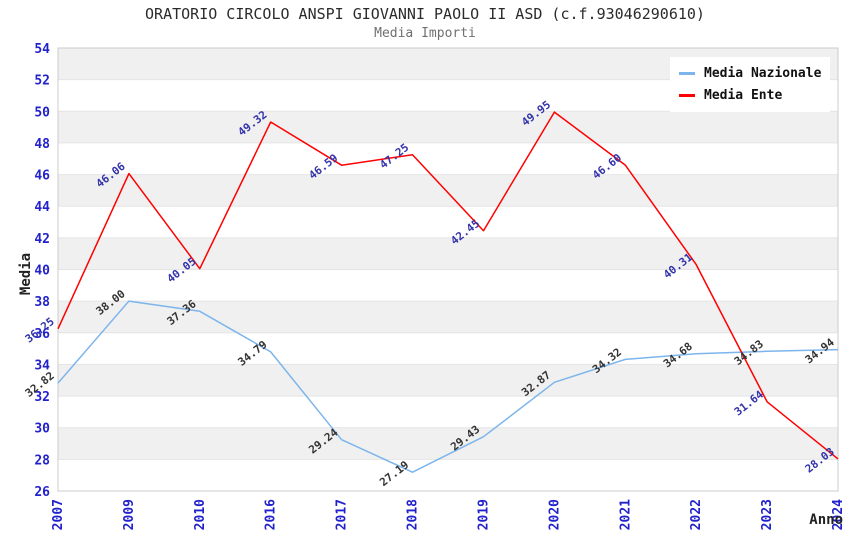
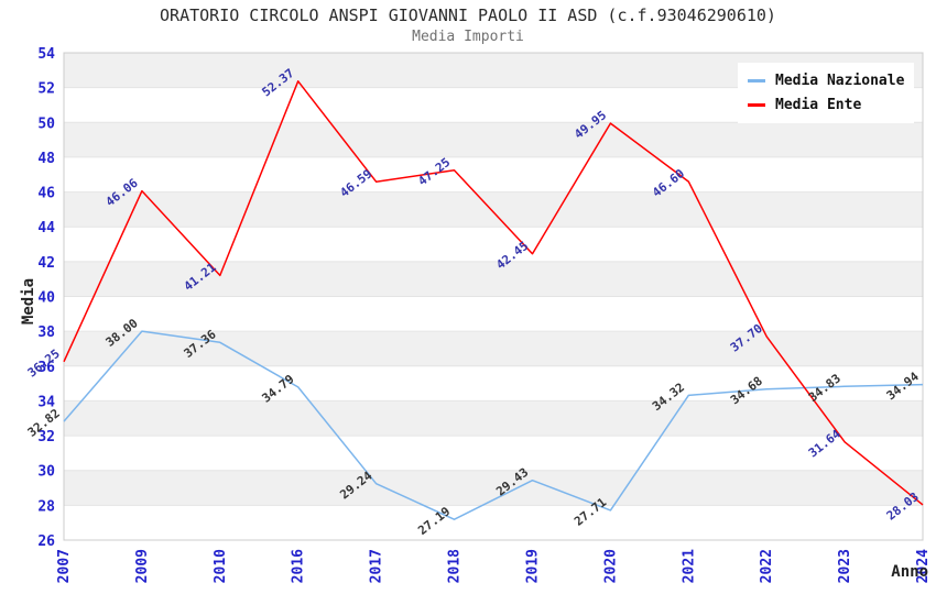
Media Ente/2010: 40.05 -> 41.21
Media Ente/2016: 49.32 -> 52.37
Media Nazionale/2020: 32.87 -> 27.71
Media Ente/2022: 40.31 -> 37.70
